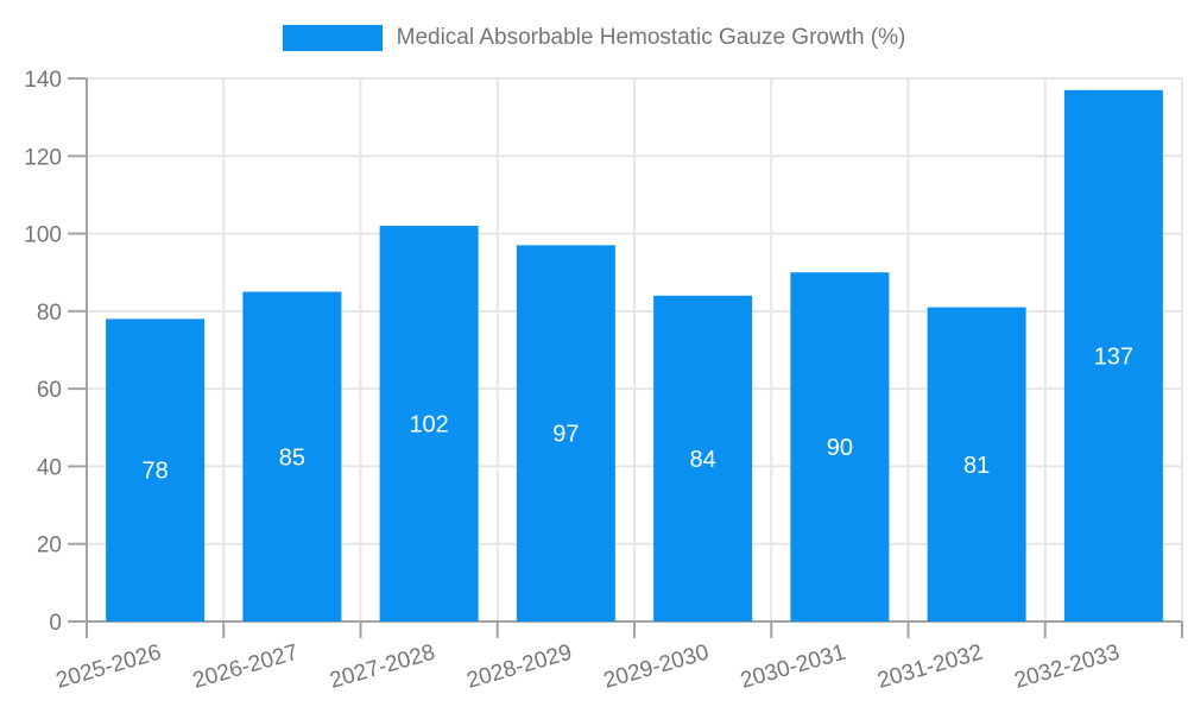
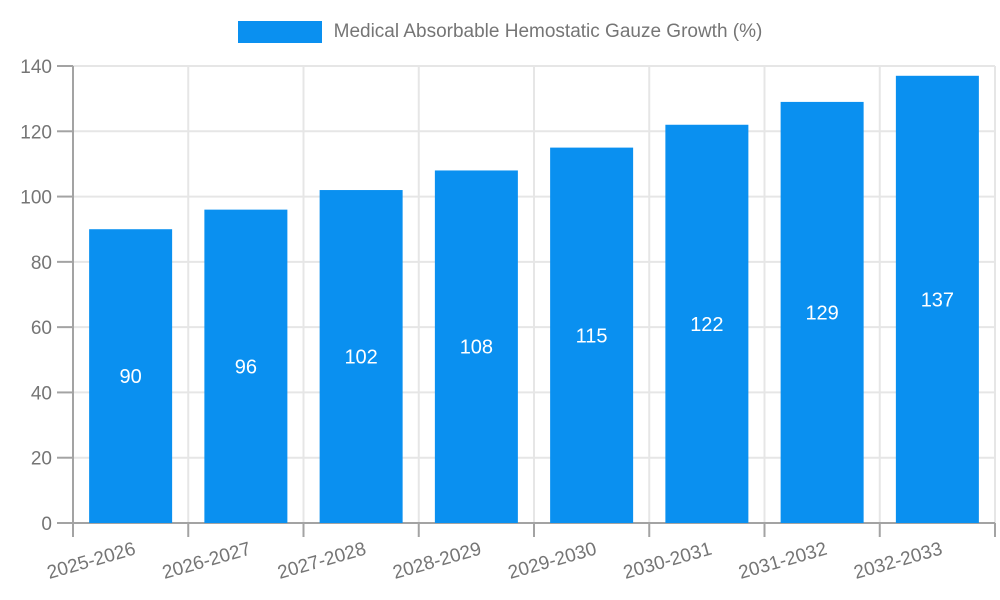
2025-2026: 78 -> 90
2026-2027: 85 -> 96
2028-2029: 97 -> 108
2029-2030: 84 -> 115
2030-2031: 90 -> 122
2031-2032: 81 -> 129
